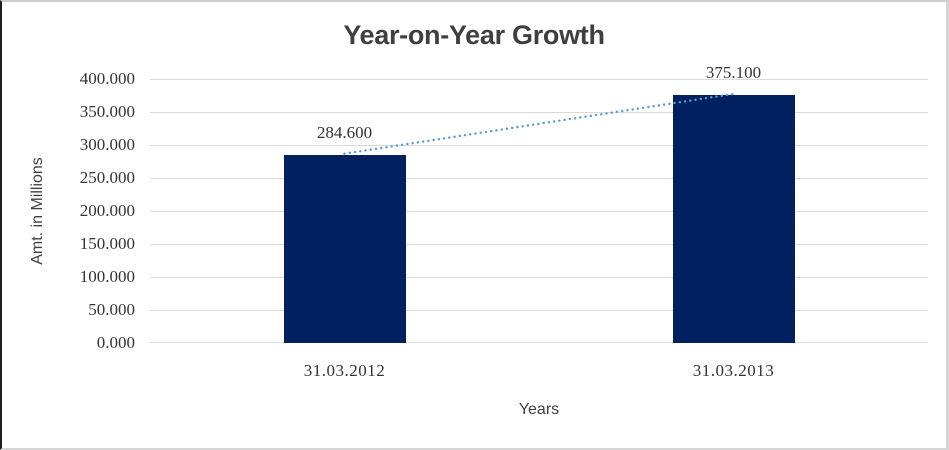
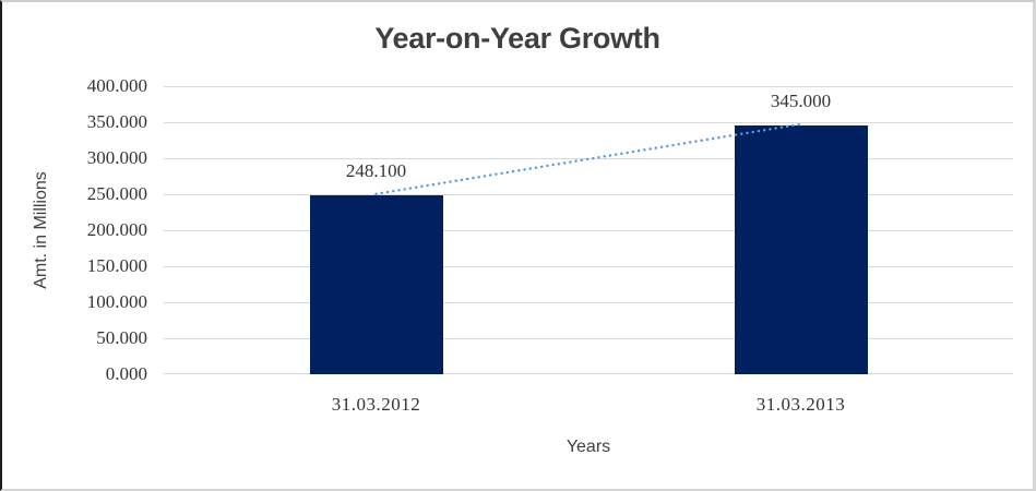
31.03.2012: 284.600 -> 248.100
31.03.2013: 375.100 -> 345.000
